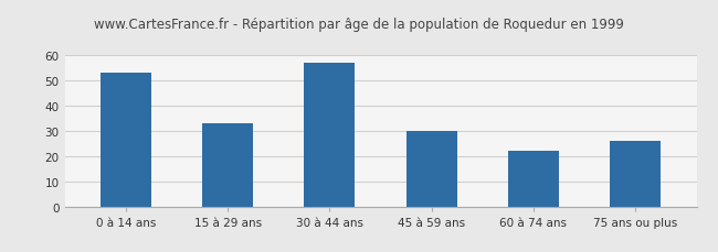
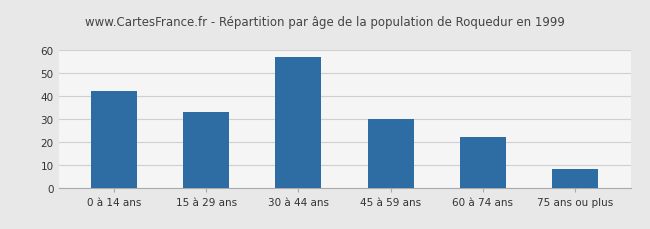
0 à 14 ans: 53 -> 42
75 ans ou plus: 26 -> 8
